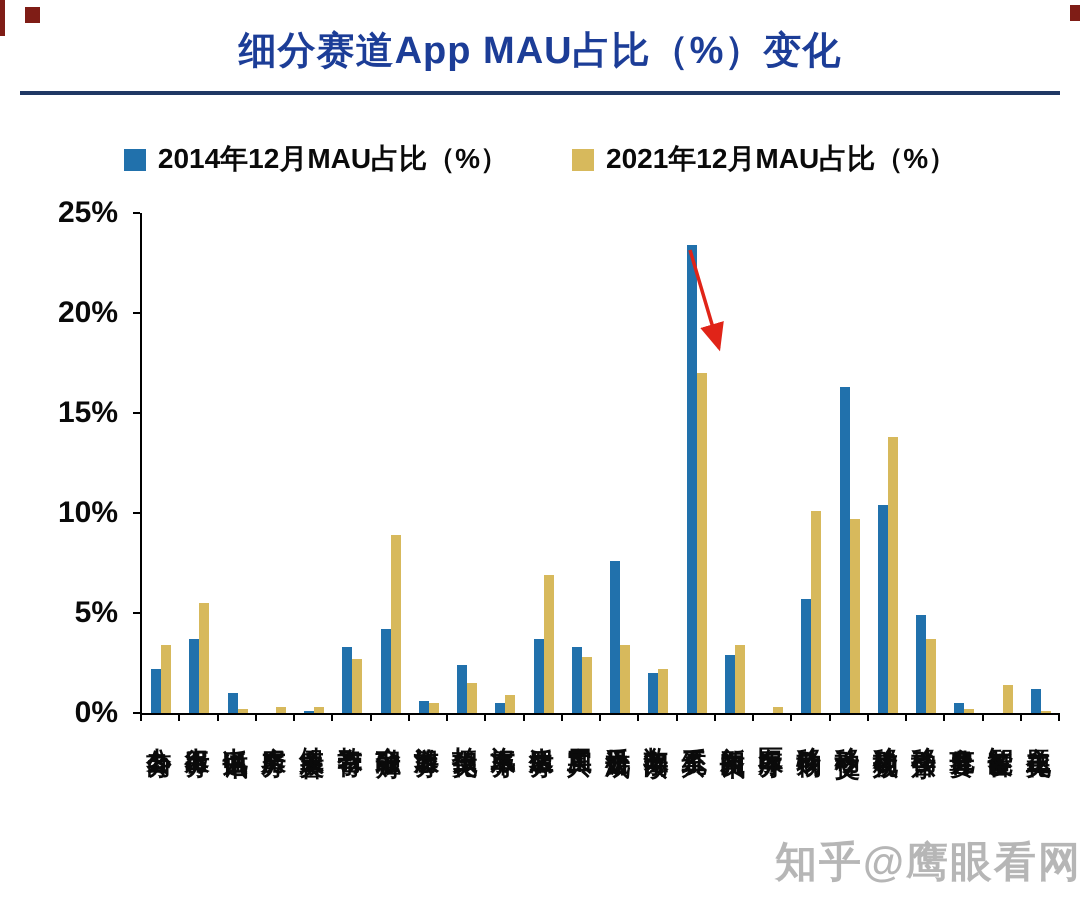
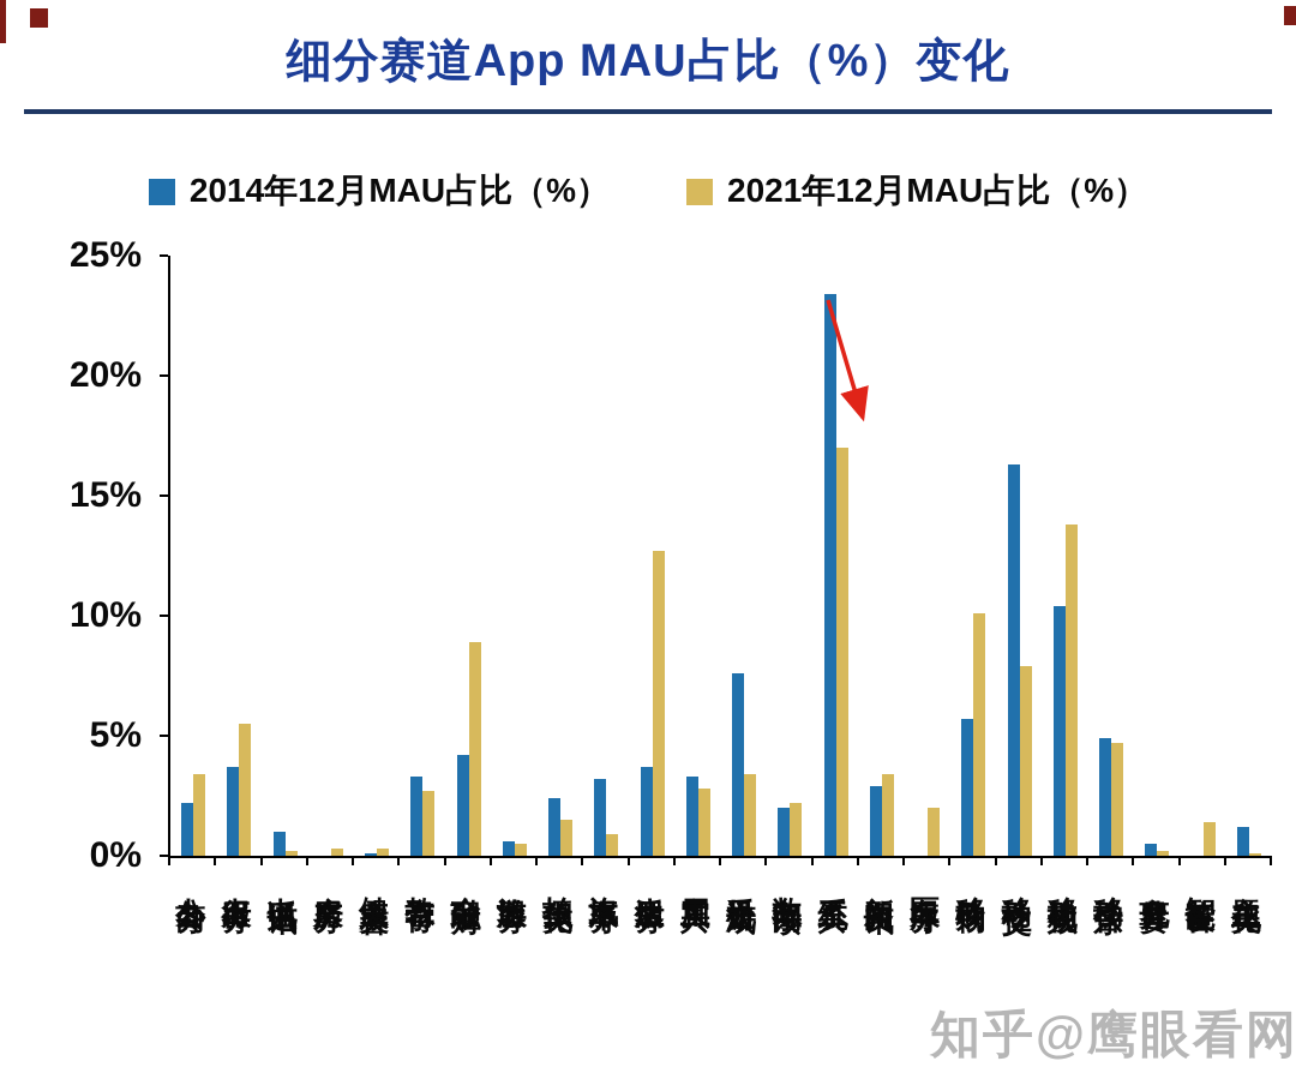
2014年12月MAU占比（%）/汽车服务: 0.5% -> 3.2%
2021年12月MAU占比（%）/生活服务: 6.9% -> 12.7%
2021年12月MAU占比（%）/医疗服务: 0.3% -> 2.0%
2021年12月MAU占比（%）/移动社交: 9.7% -> 7.9%
2021年12月MAU占比（%）/移动音乐: 3.7% -> 4.7%
